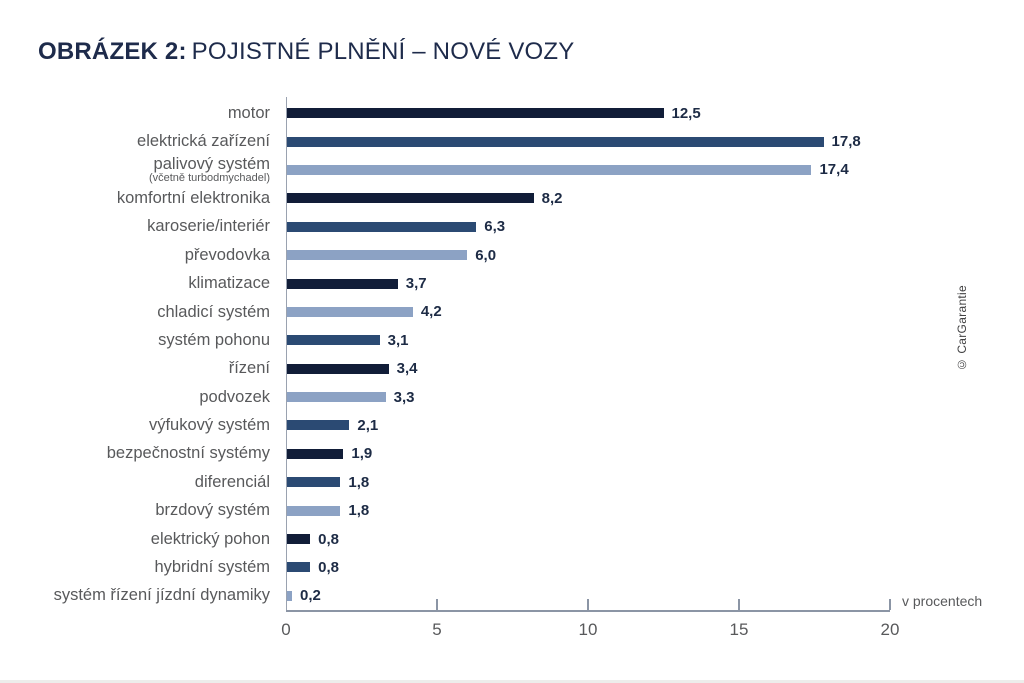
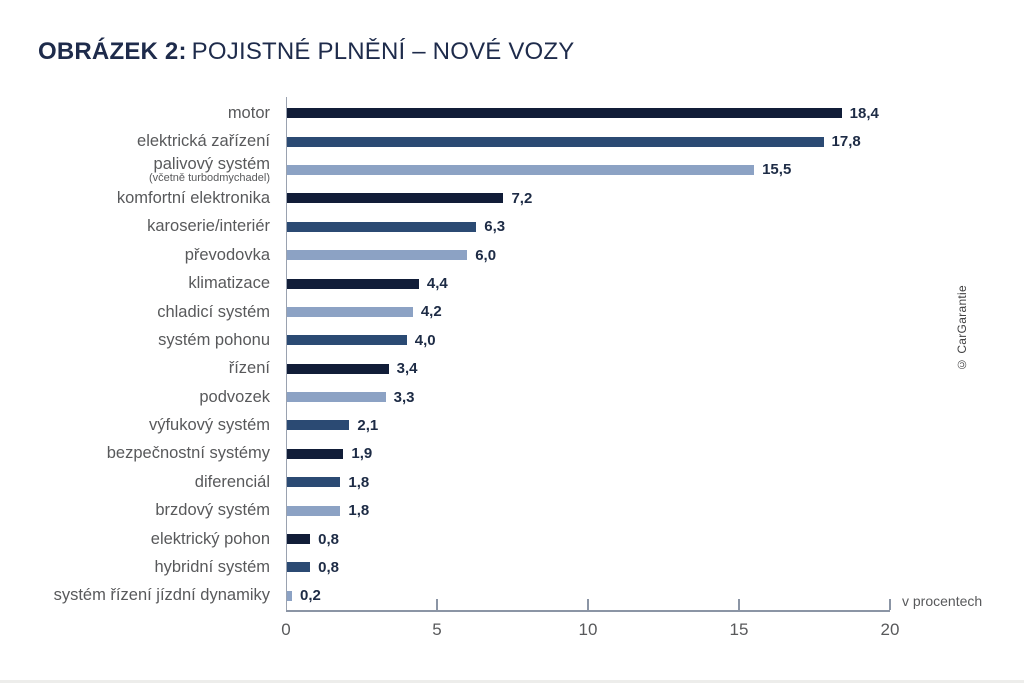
motor: 12,5 -> 18,4
palivový systém: 17,4 -> 15,5
komfortní elektronika: 8,2 -> 7,2
klimatizace: 3,7 -> 4,4
systém pohonu: 3,1 -> 4,0
